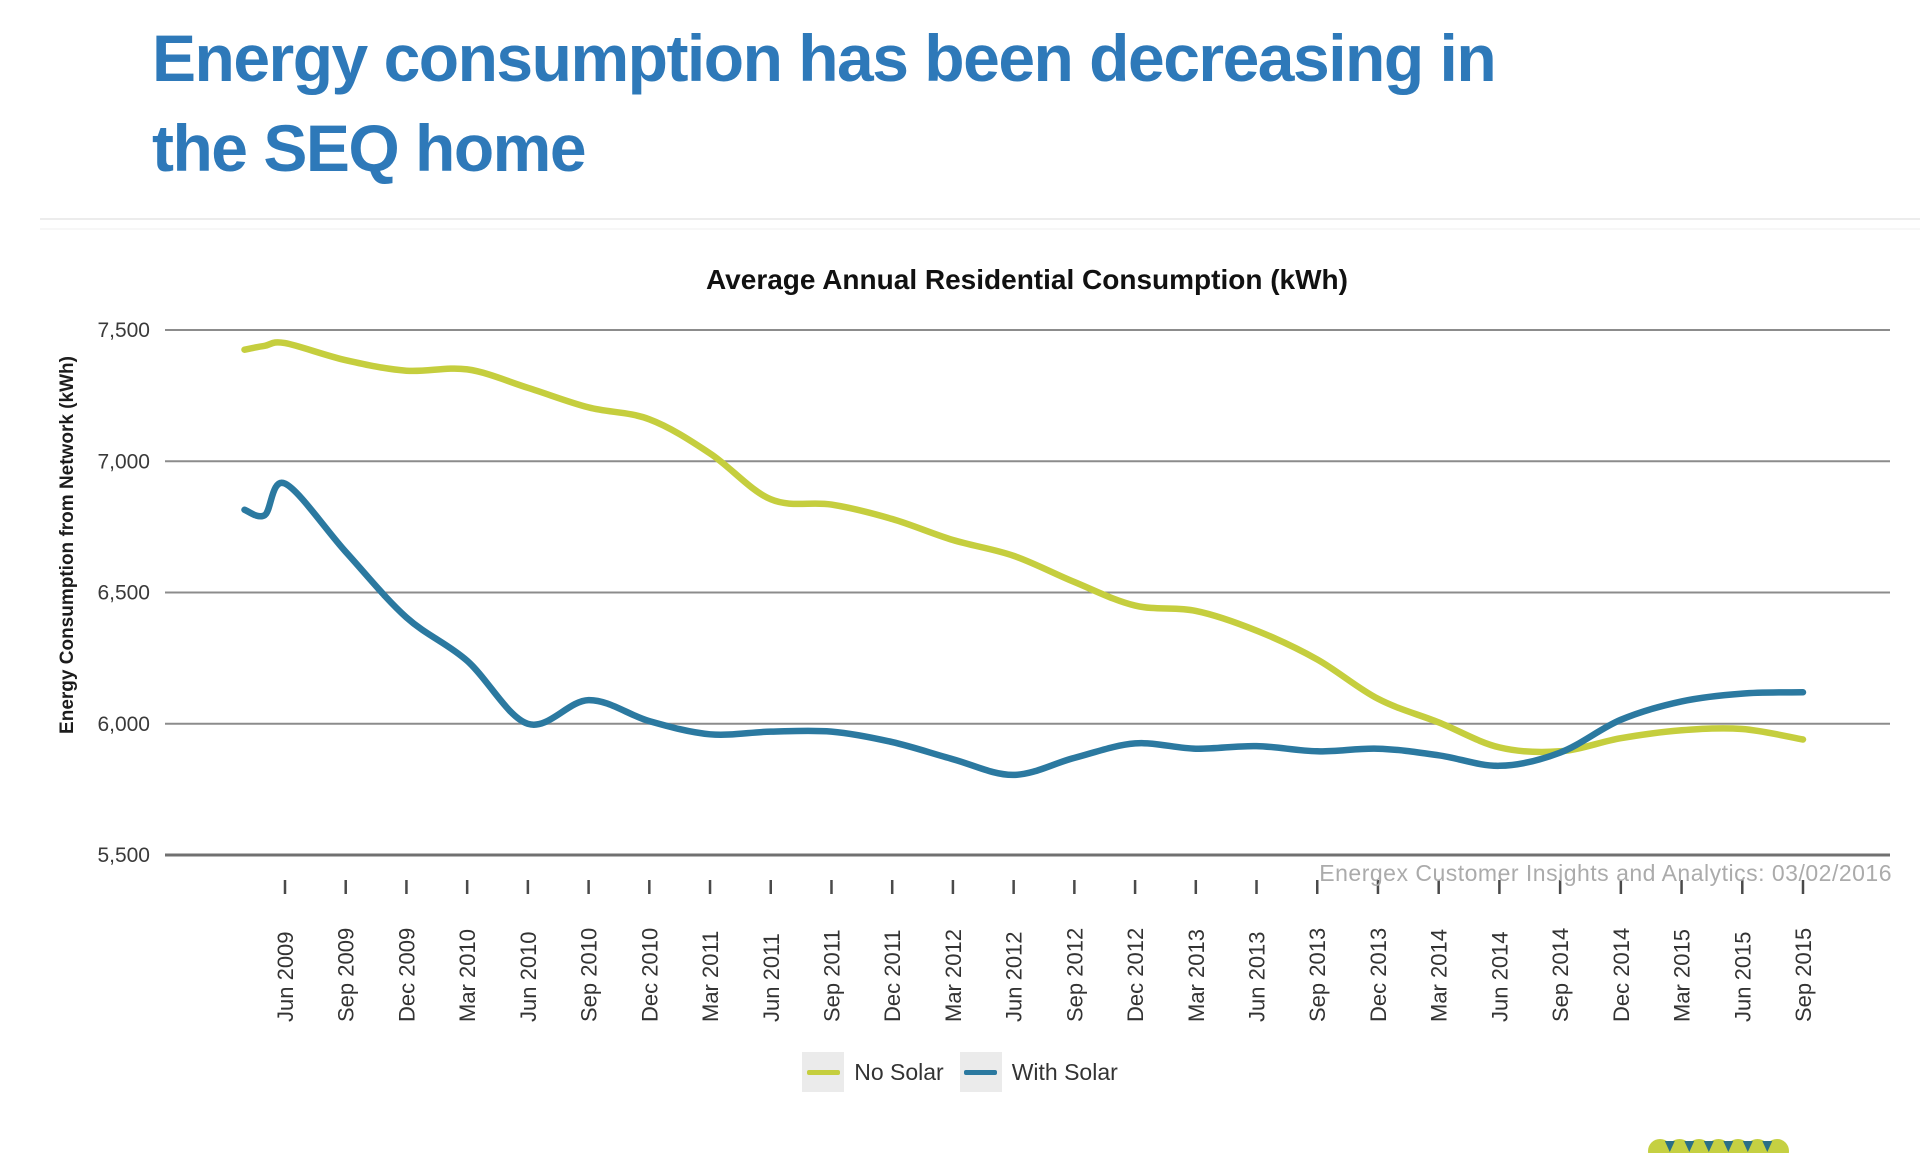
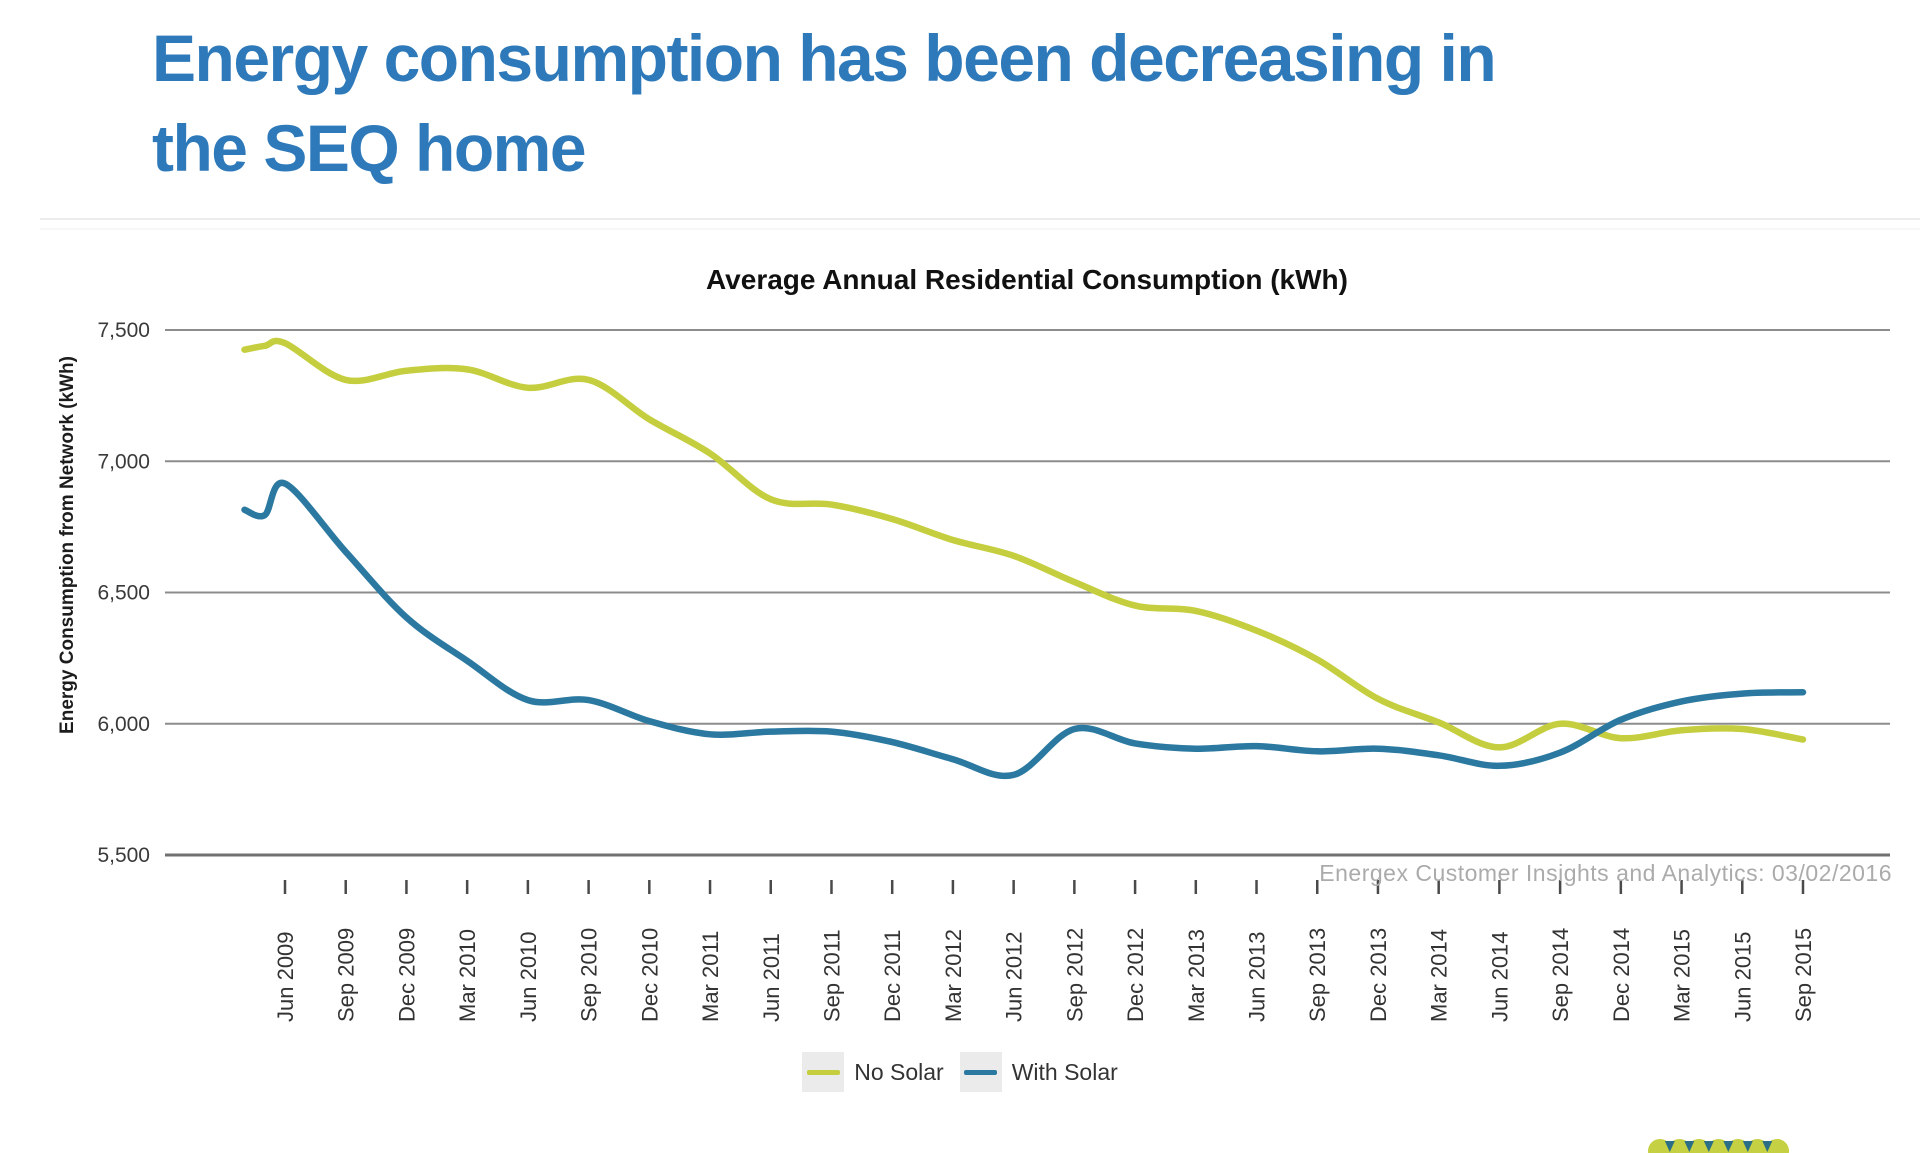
No Solar/Sep 2009: 7380 -> 7310
With Solar/Jun 2010: 6000 -> 6090
No Solar/Sep 2010: 7200 -> 7310
With Solar/Sep 2012: 5870 -> 5980
No Solar/Sep 2014: 5900 -> 6000
